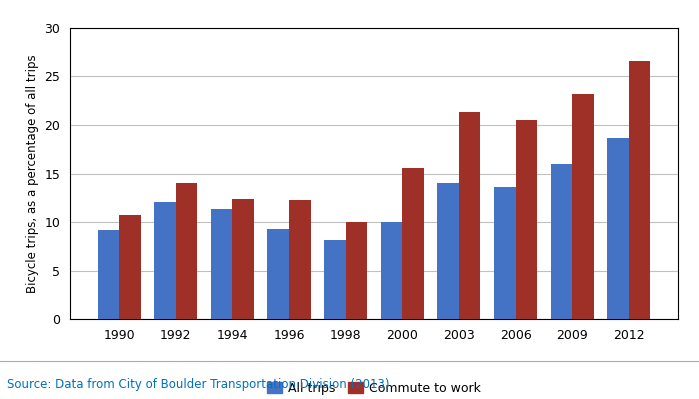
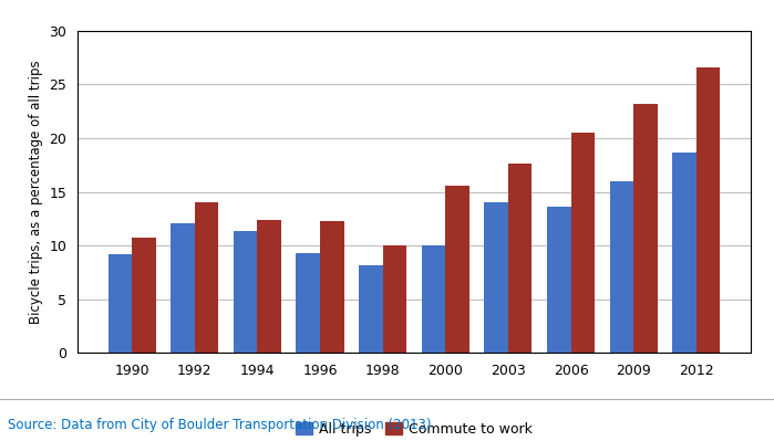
Commute to work/2003: 21.3 -> 17.6
